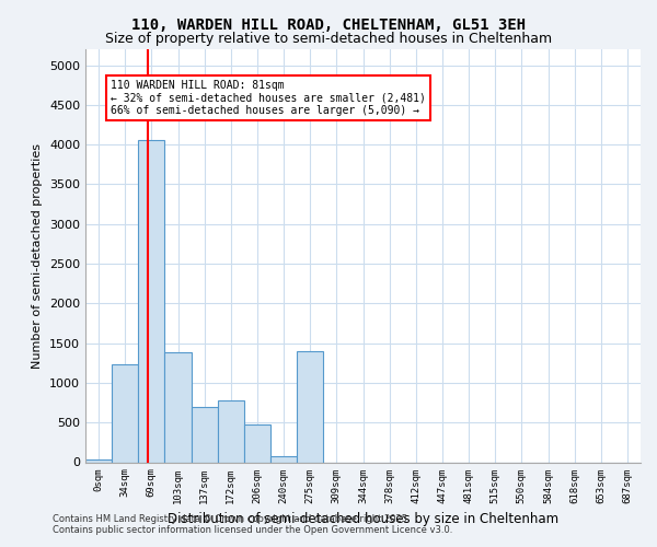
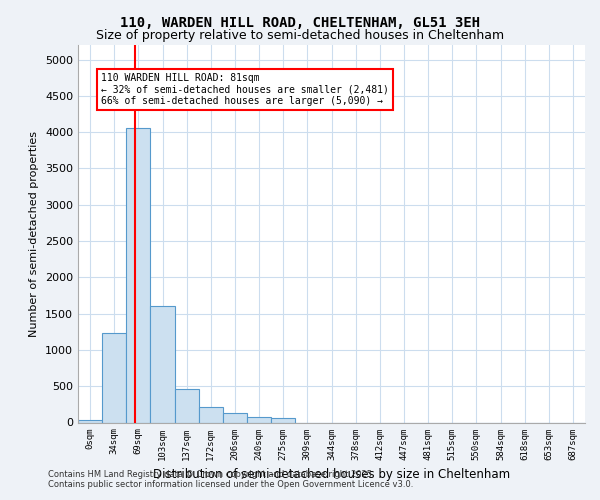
103sqm: 1380 -> 1600
137sqm: 700 -> 460
172sqm: 780 -> 210
206sqm: 480 -> 130
275sqm: 1400 -> 60
